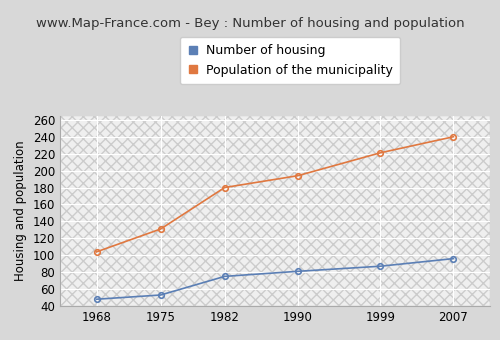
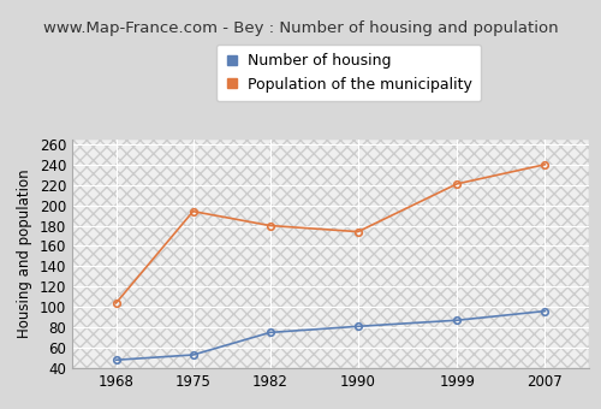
Population of the municipality/1975: 131 -> 194
Population of the municipality/1990: 194 -> 174
